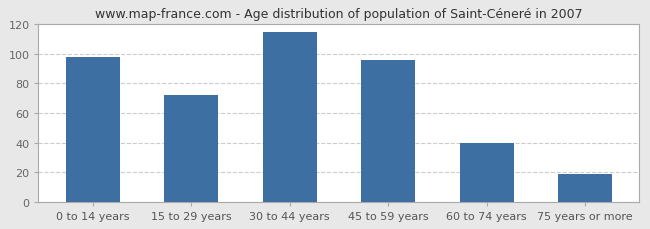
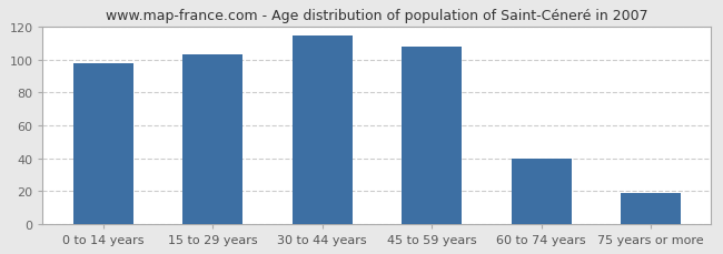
15 to 29 years: 72 -> 103
45 to 59 years: 96 -> 108
